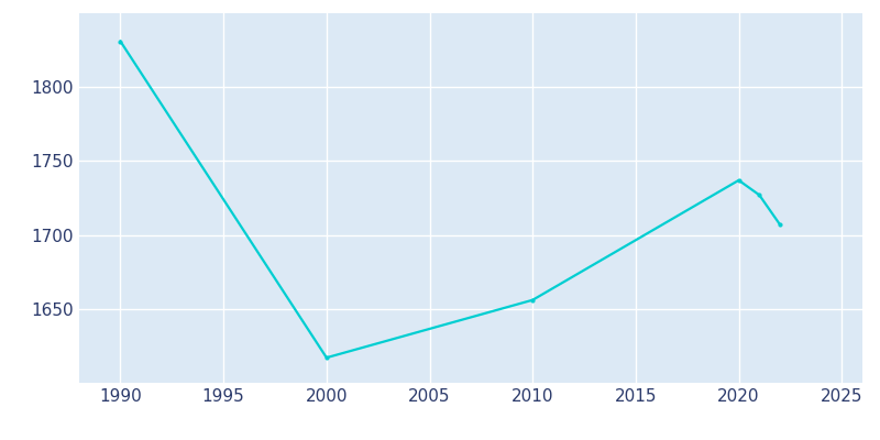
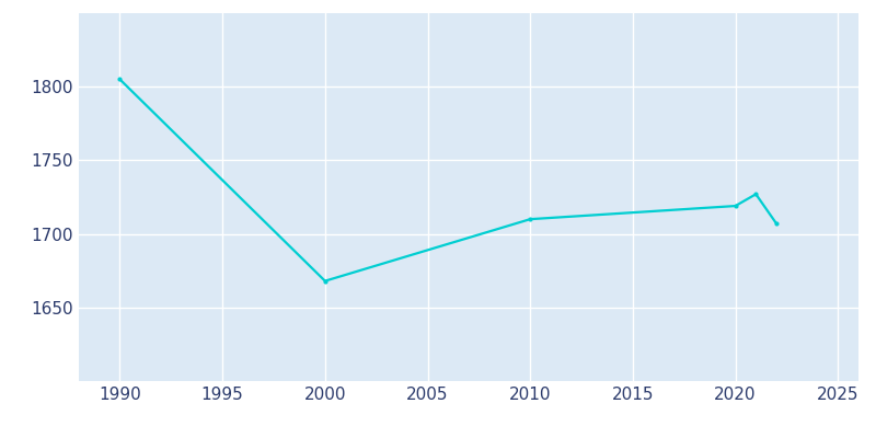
1990: 1831 -> 1805
2000: 1617 -> 1668
2010: 1656 -> 1710
2020: 1737 -> 1719
